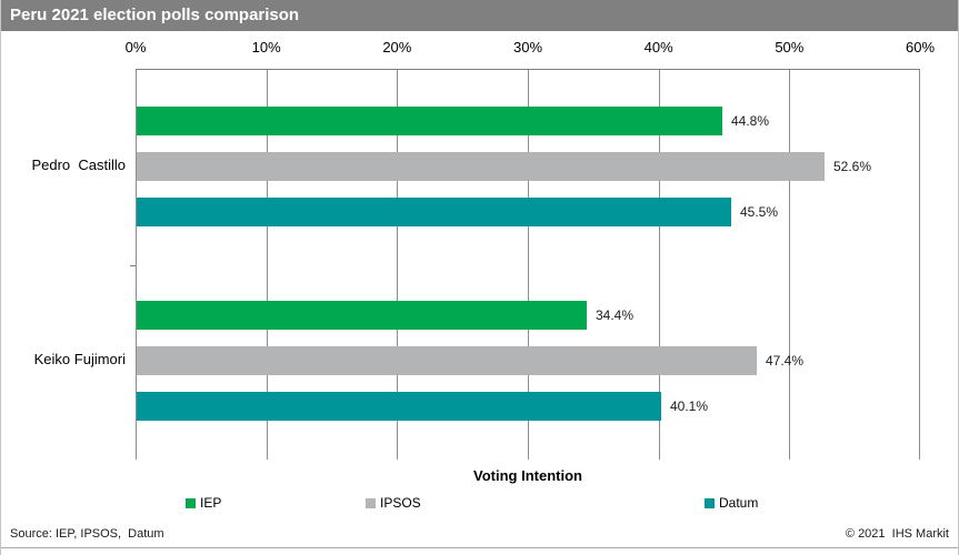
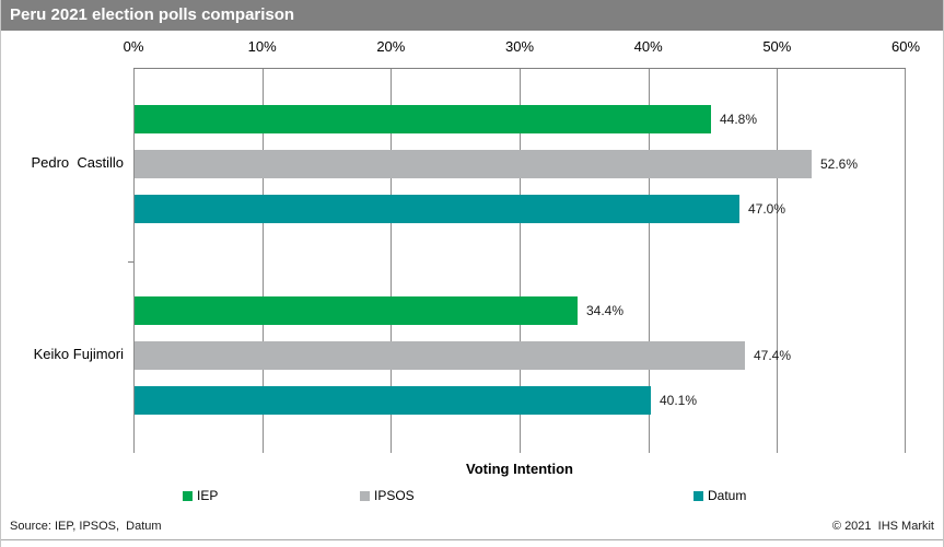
Datum/Pedro Castillo: 45.5% -> 47.0%
